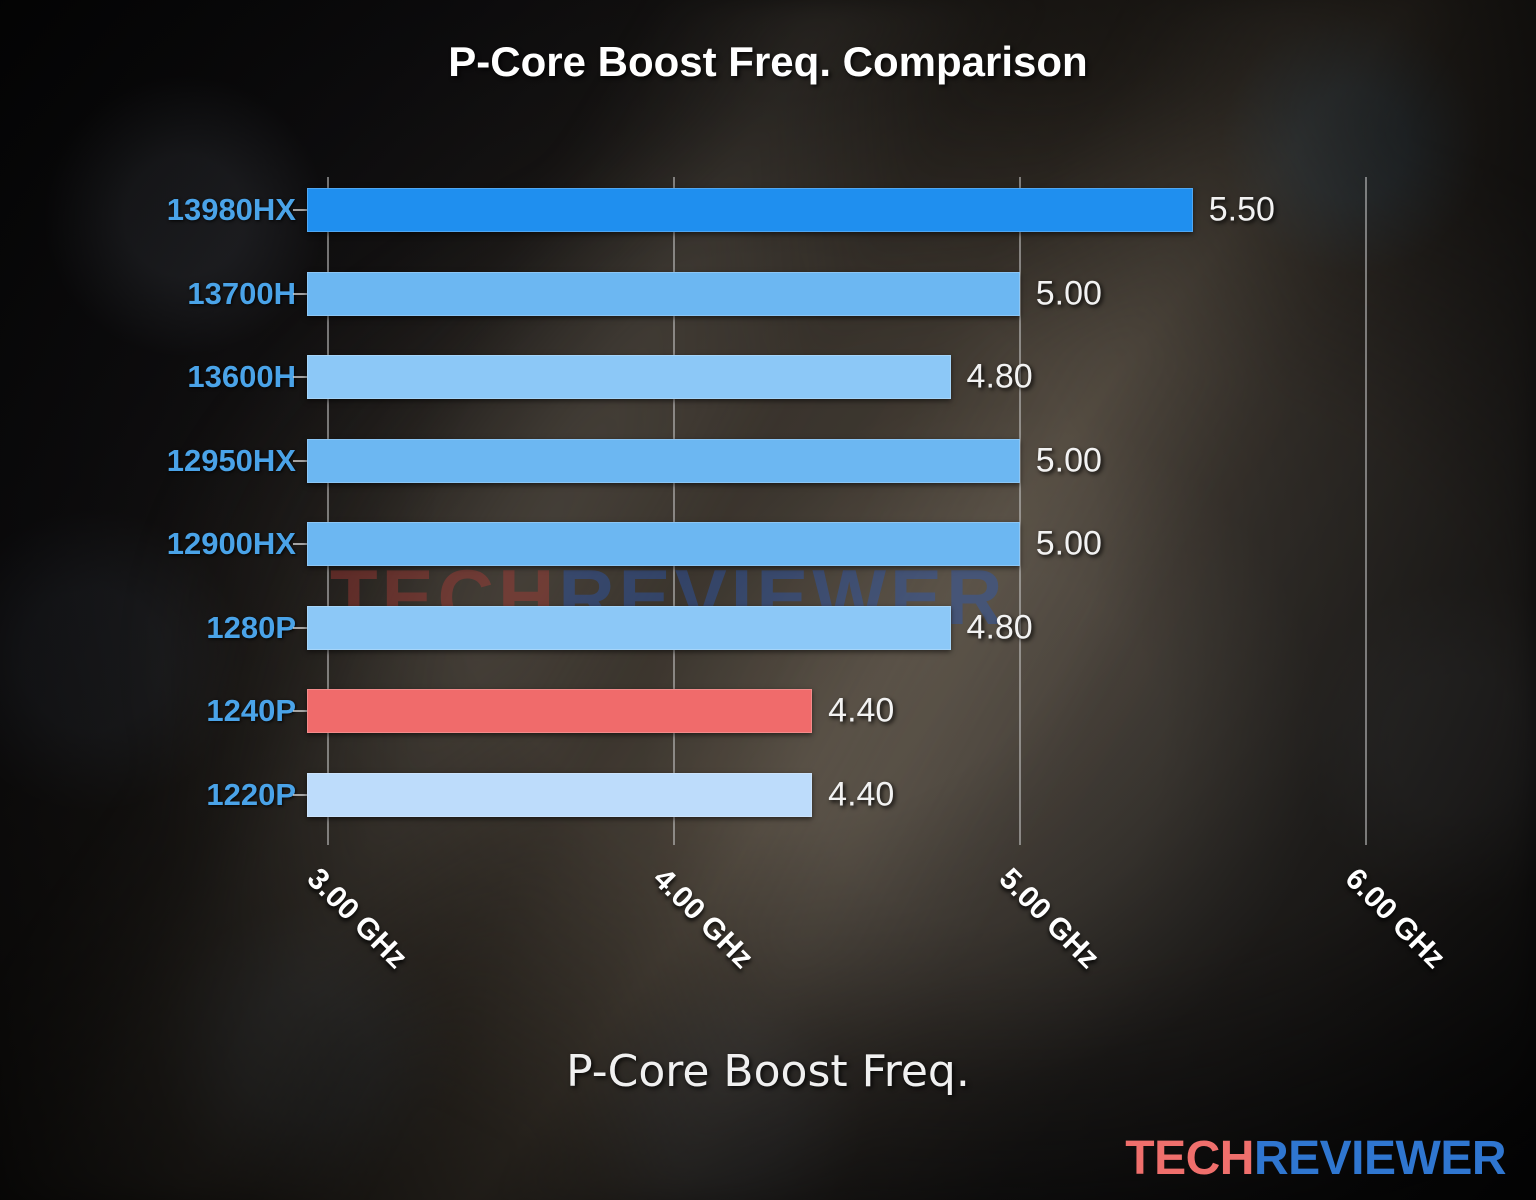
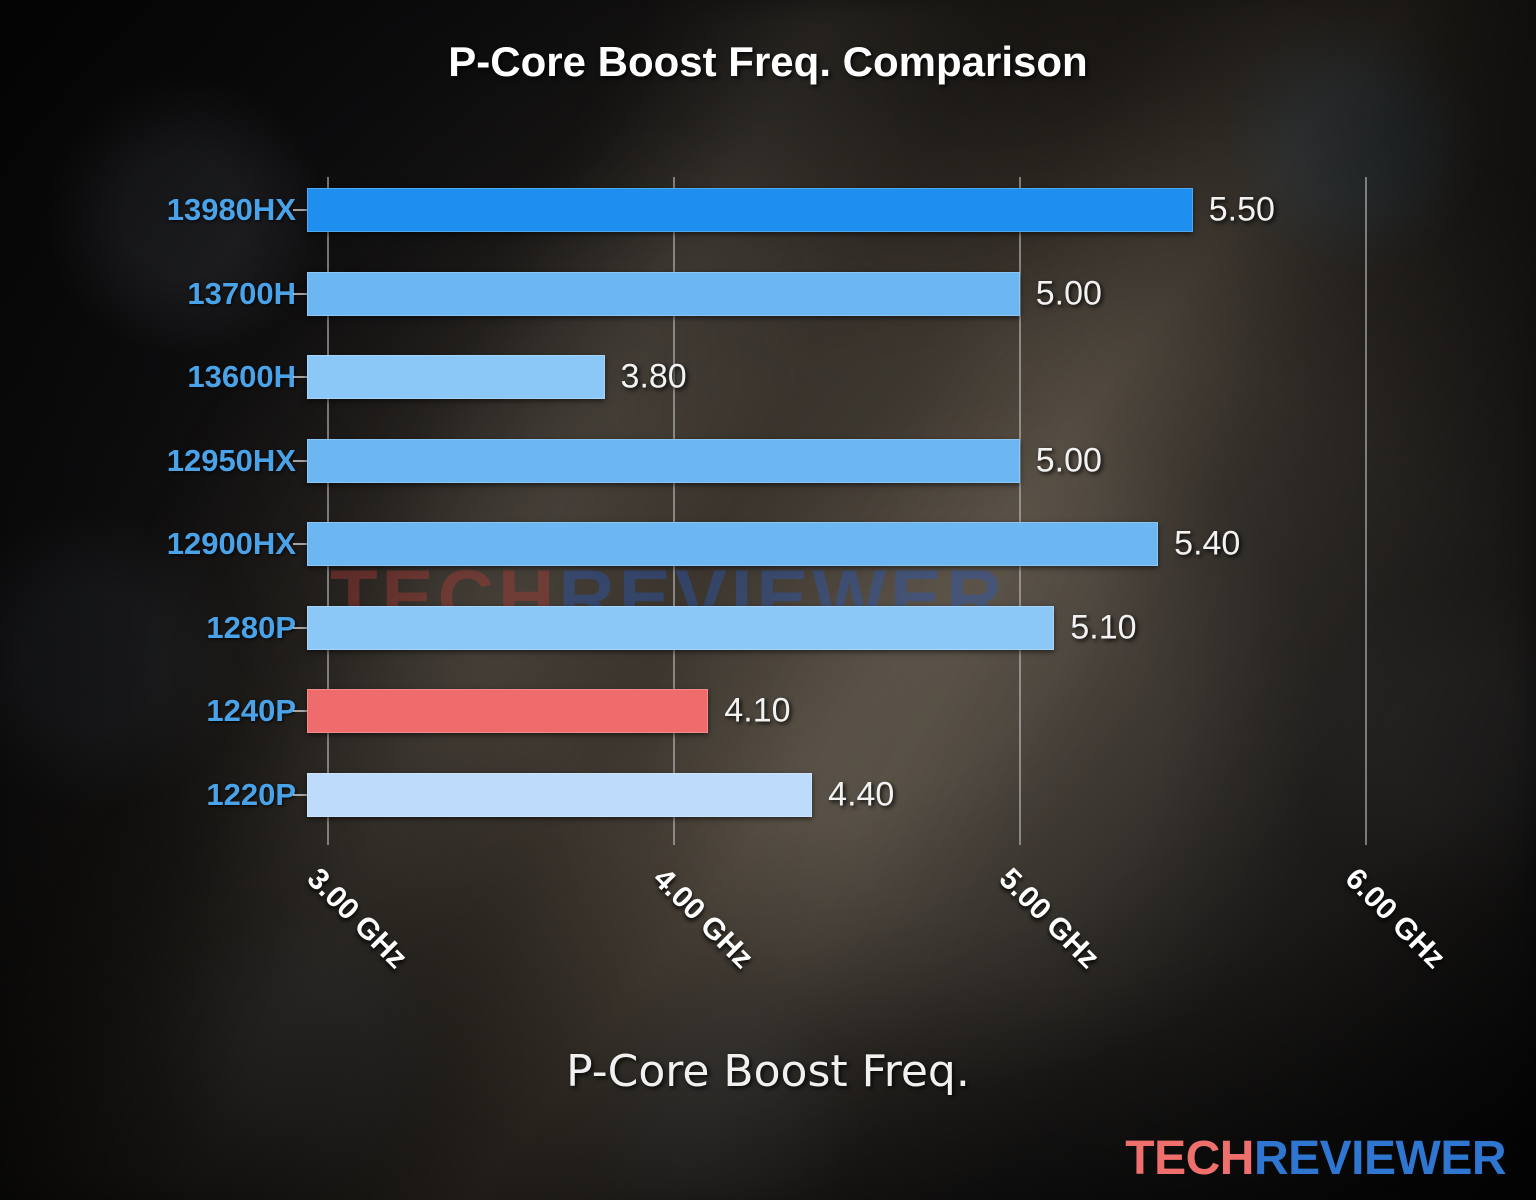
13600H: 4.80 -> 3.80
12900HX: 5.00 -> 5.40
1280P: 4.80 -> 5.10
1240P: 4.40 -> 4.10
